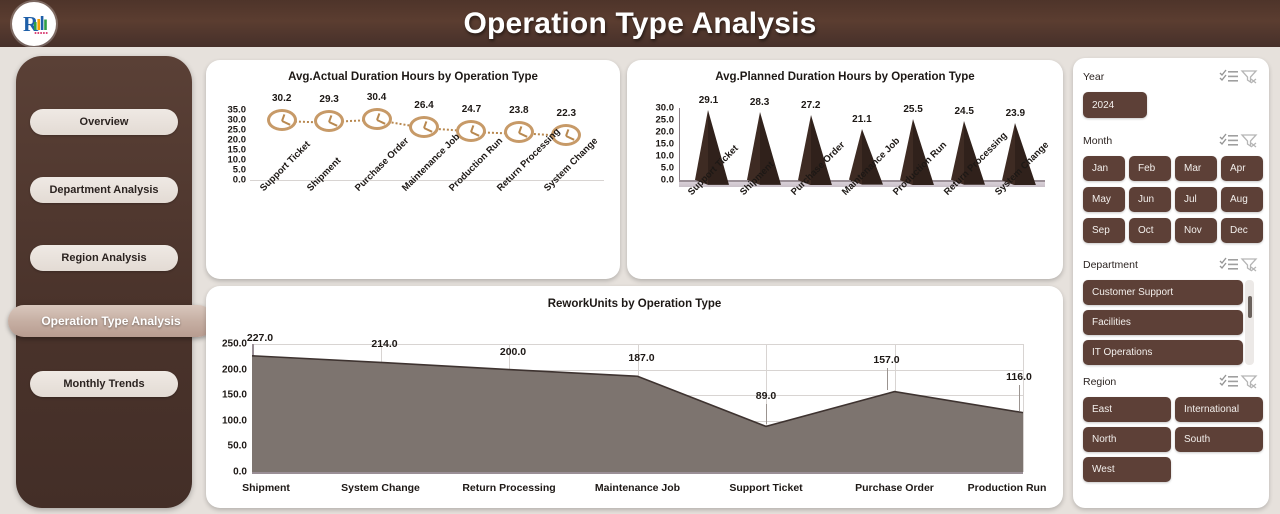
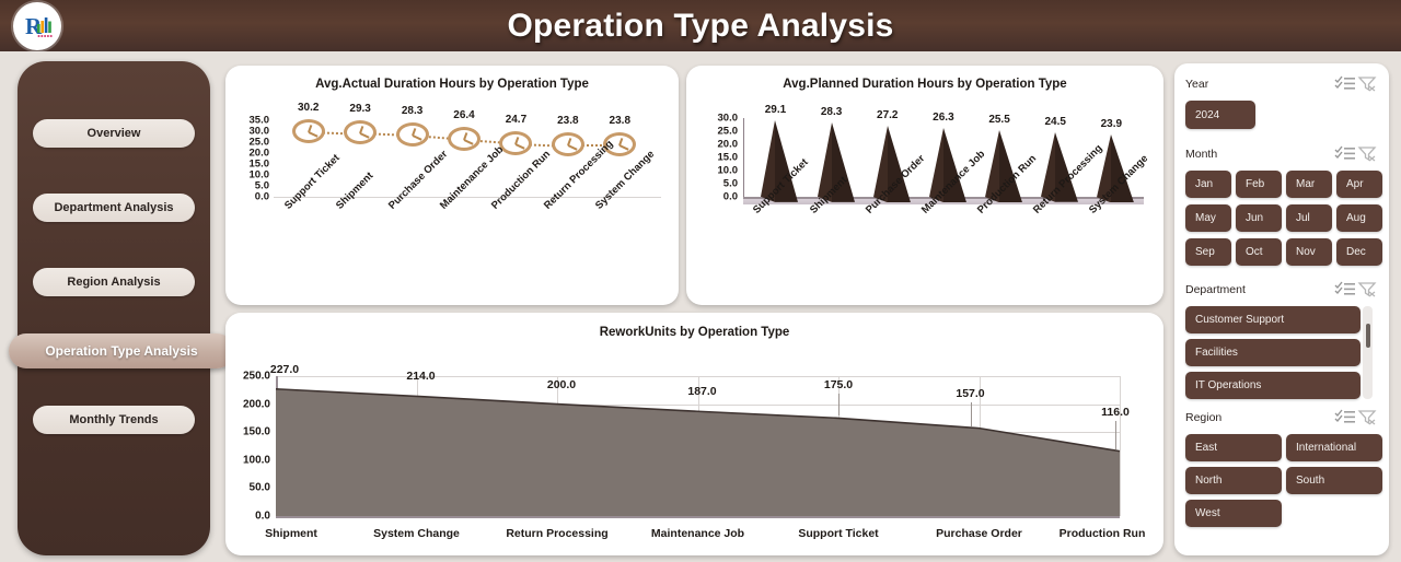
Avg.Actual Duration Hours by Operation Type/Purchase Order: 30.4 -> 28.3
Avg.Actual Duration Hours by Operation Type/System Change: 22.3 -> 23.8
Avg.Planned Duration Hours by Operation Type/Maintenance Job: 21.1 -> 26.3
ReworkUnits by Operation Type/Support Ticket: 89.0 -> 175.0
